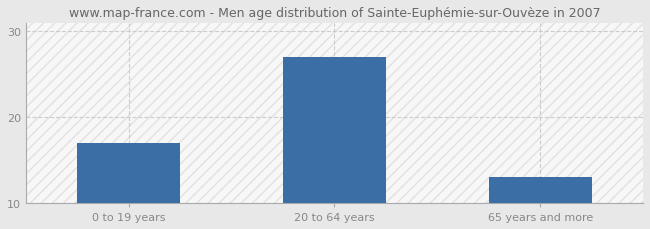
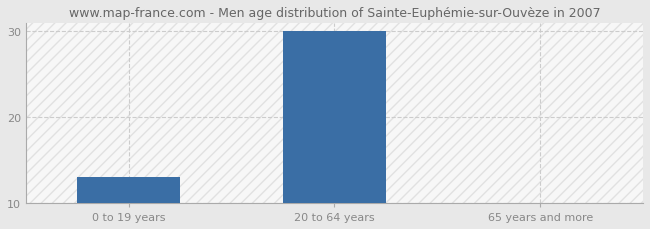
0 to 19 years: 17 -> 13
20 to 64 years: 27 -> 30
65 years and more: 13 -> 10
